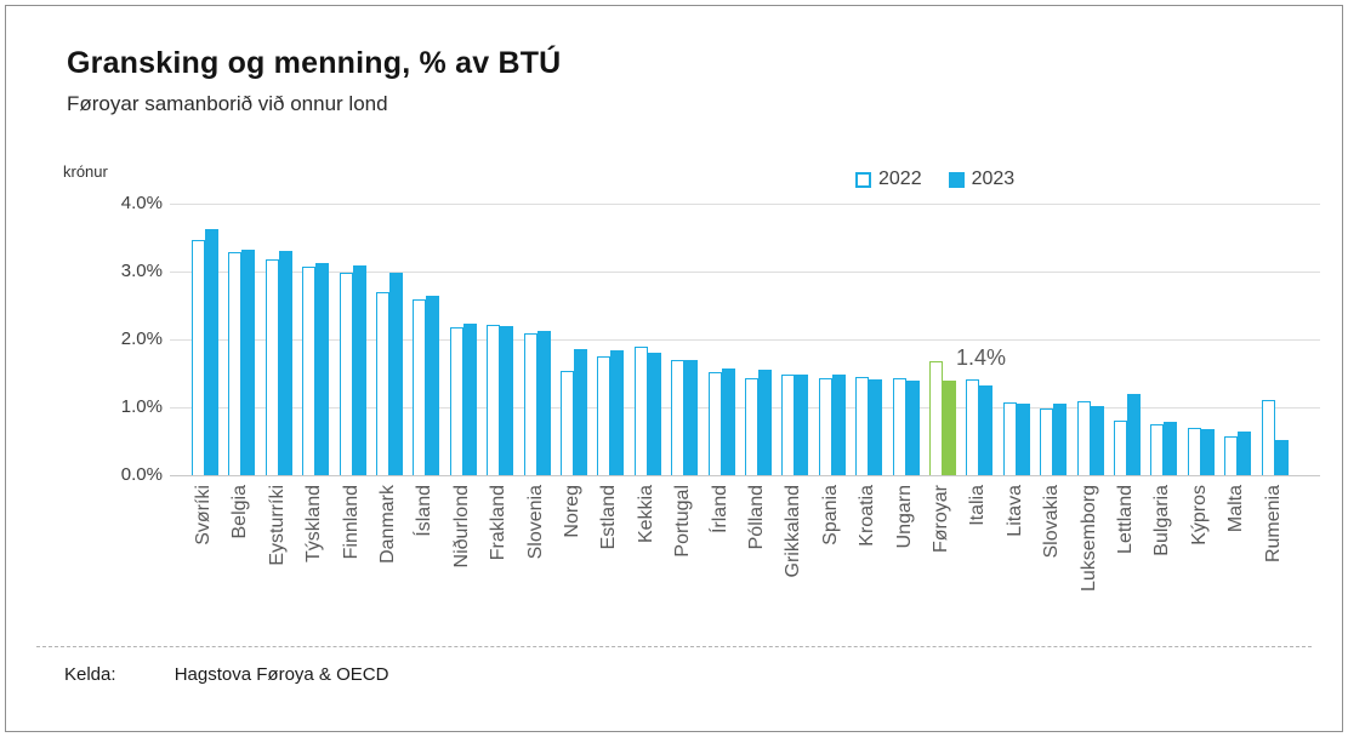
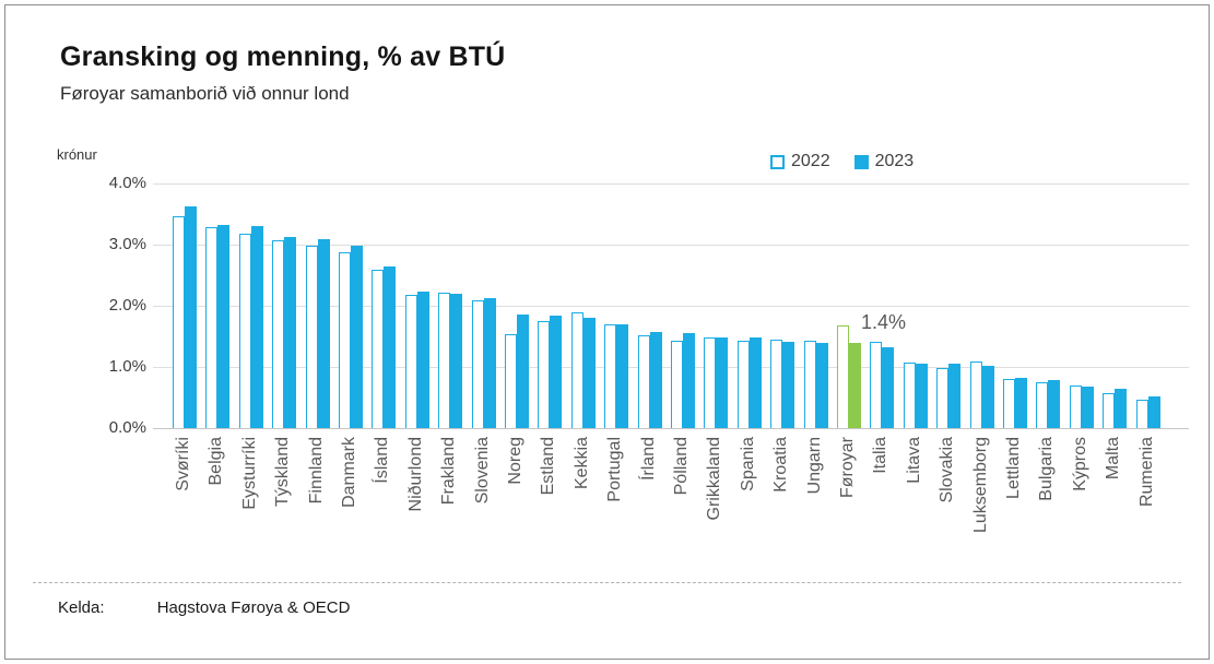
2022/Danmark: 2.7% -> 2.9%
2023/Lettland: 1.2% -> 0.8%
2022/Rumenia: 1.1% -> 0.5%
